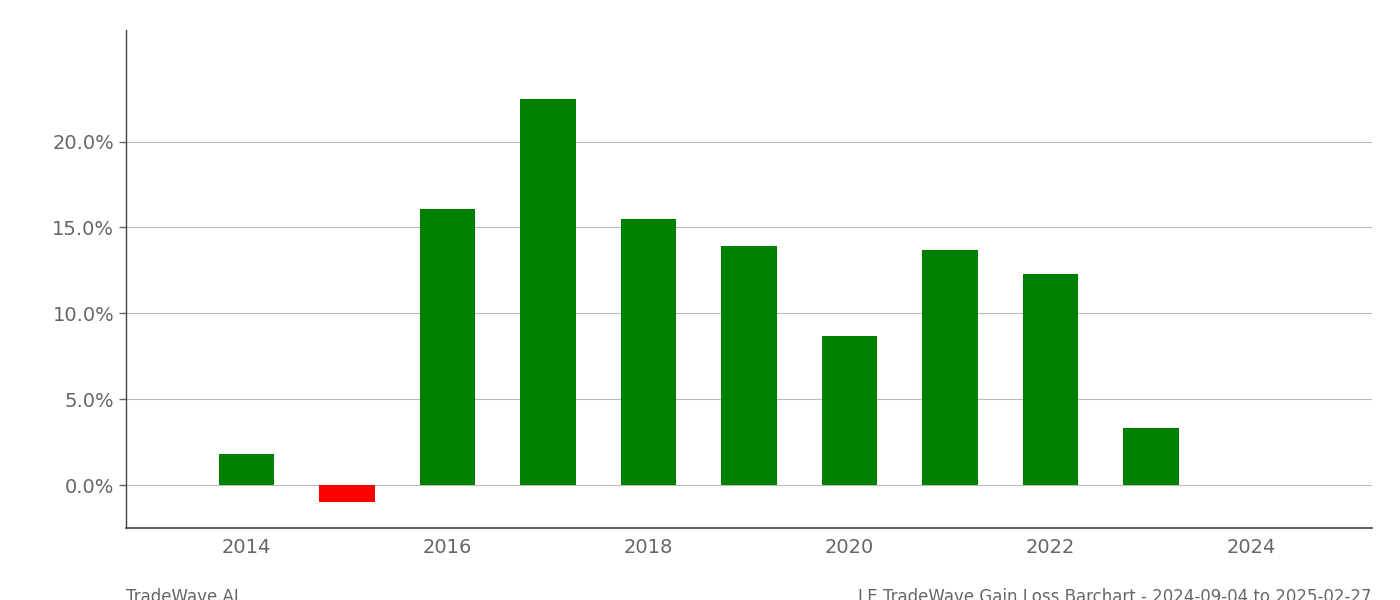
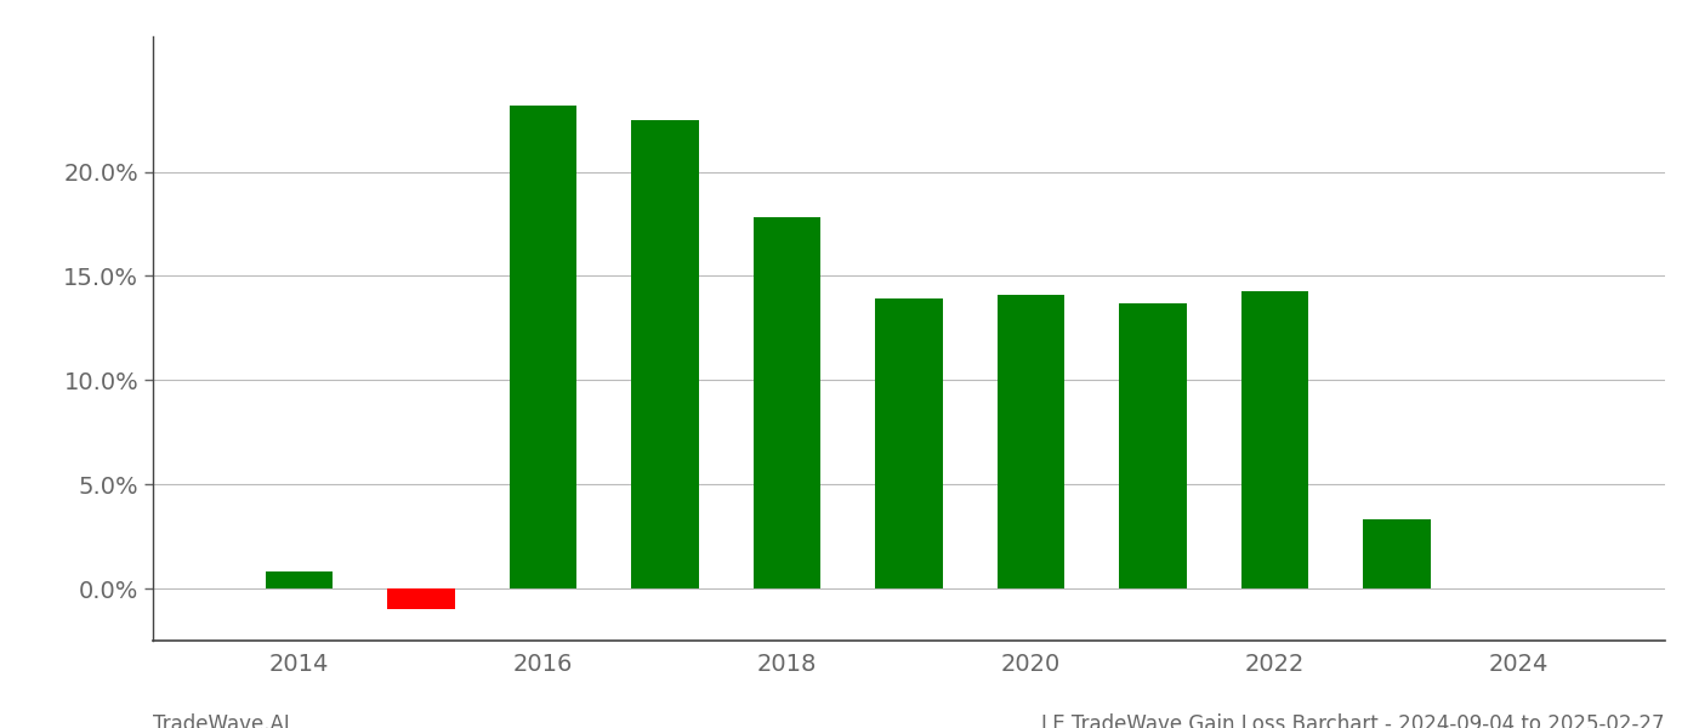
2014: 1.8% -> 0.8%
2016: 16.1% -> 23.2%
2018: 15.5% -> 17.8%
2020: 8.7% -> 14.1%
2022: 12.3% -> 14.3%
